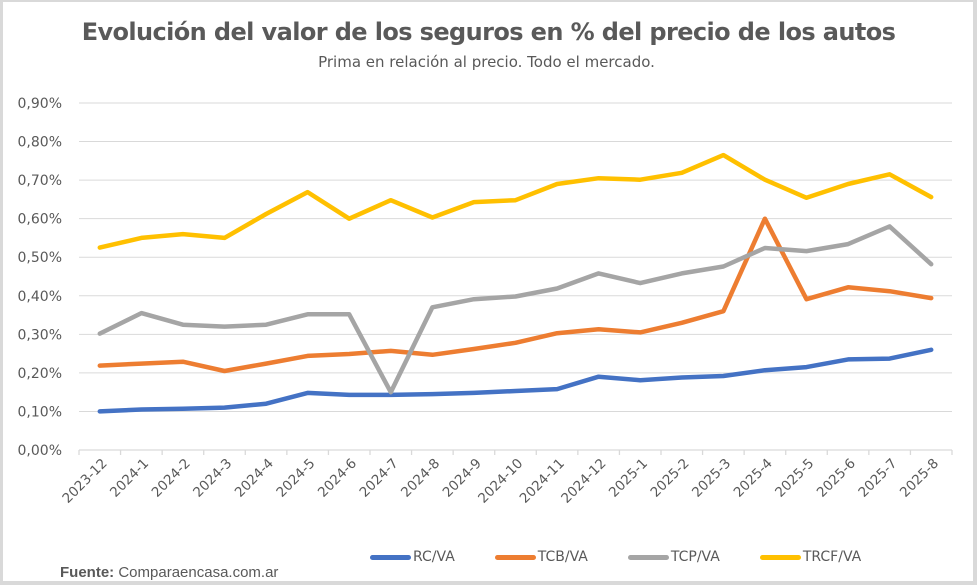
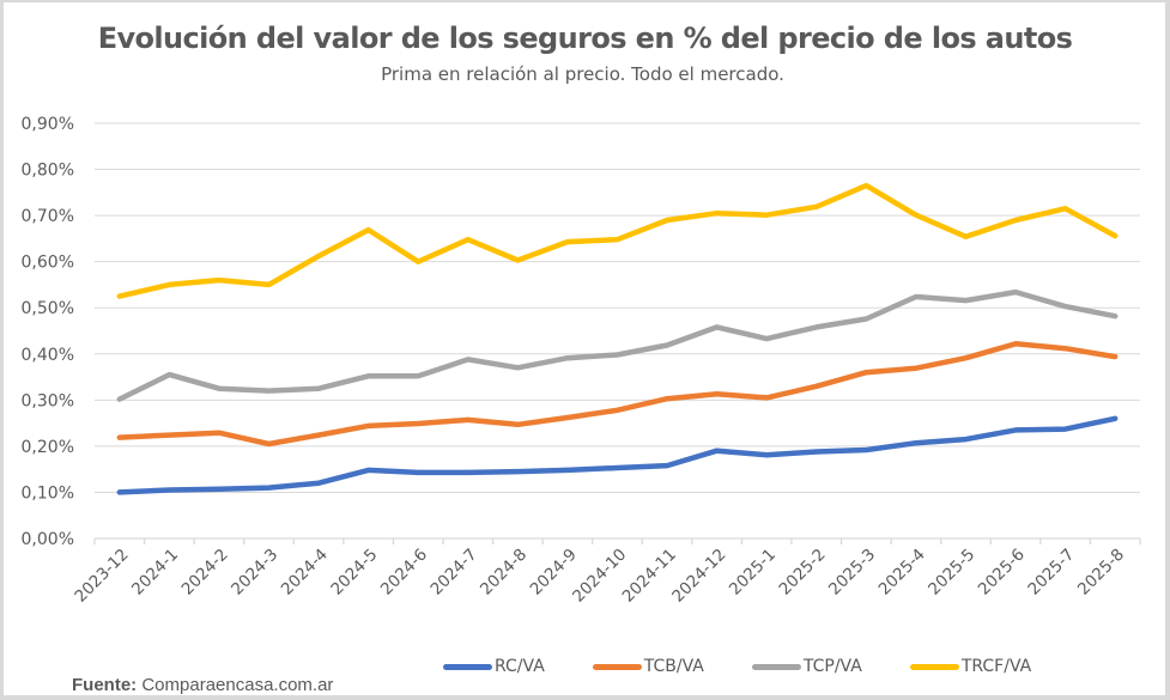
TCP/VA/2024-7: 0,15% -> 0,39%
TCB/VA/2025-4: 0,60% -> 0,37%
TCP/VA/2025-7: 0,58% -> 0,50%
